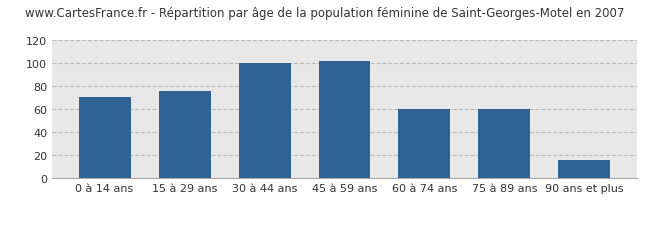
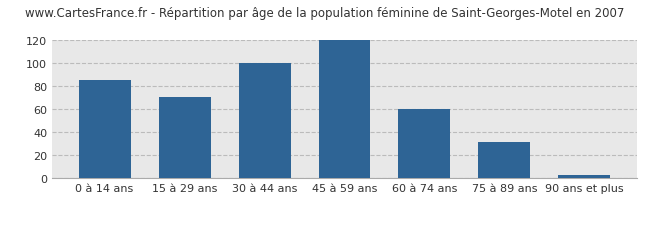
0 à 14 ans: 71 -> 86
15 à 29 ans: 76 -> 71
45 à 59 ans: 102 -> 120
75 à 89 ans: 60 -> 32
90 ans et plus: 16 -> 3
